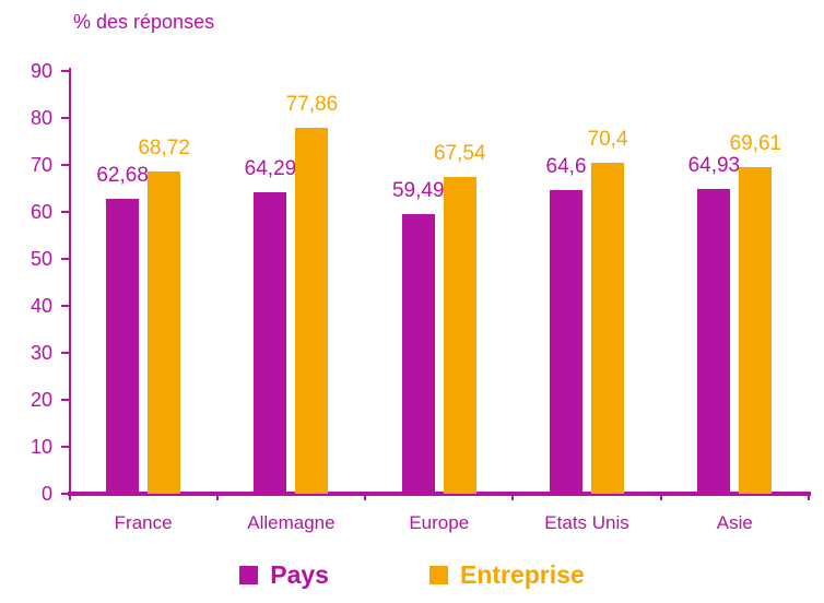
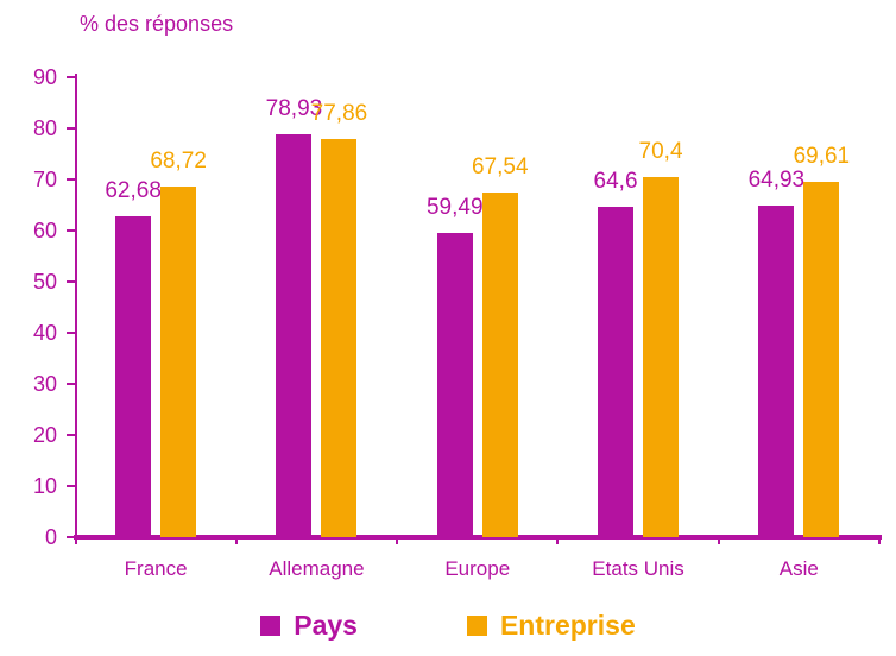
Pays/Allemagne: 64,29 -> 78,93
